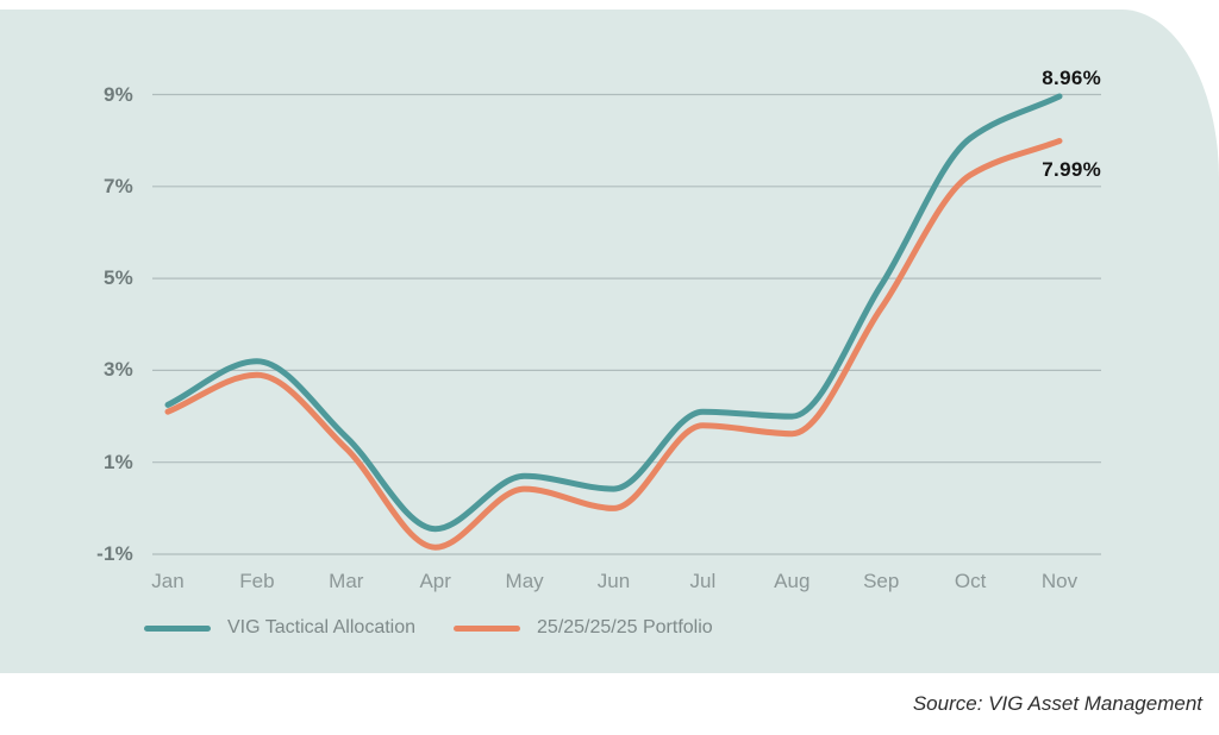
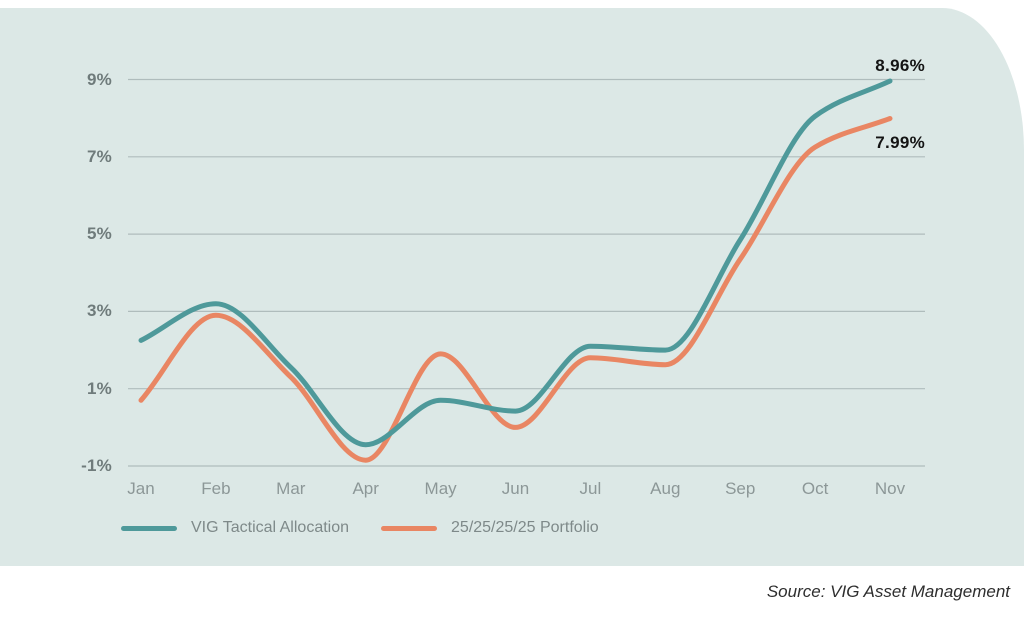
25/25/25/25 Portfolio/Jan: 2.1% -> 0.7%
25/25/25/25 Portfolio/May: 0.4% -> 1.9%
